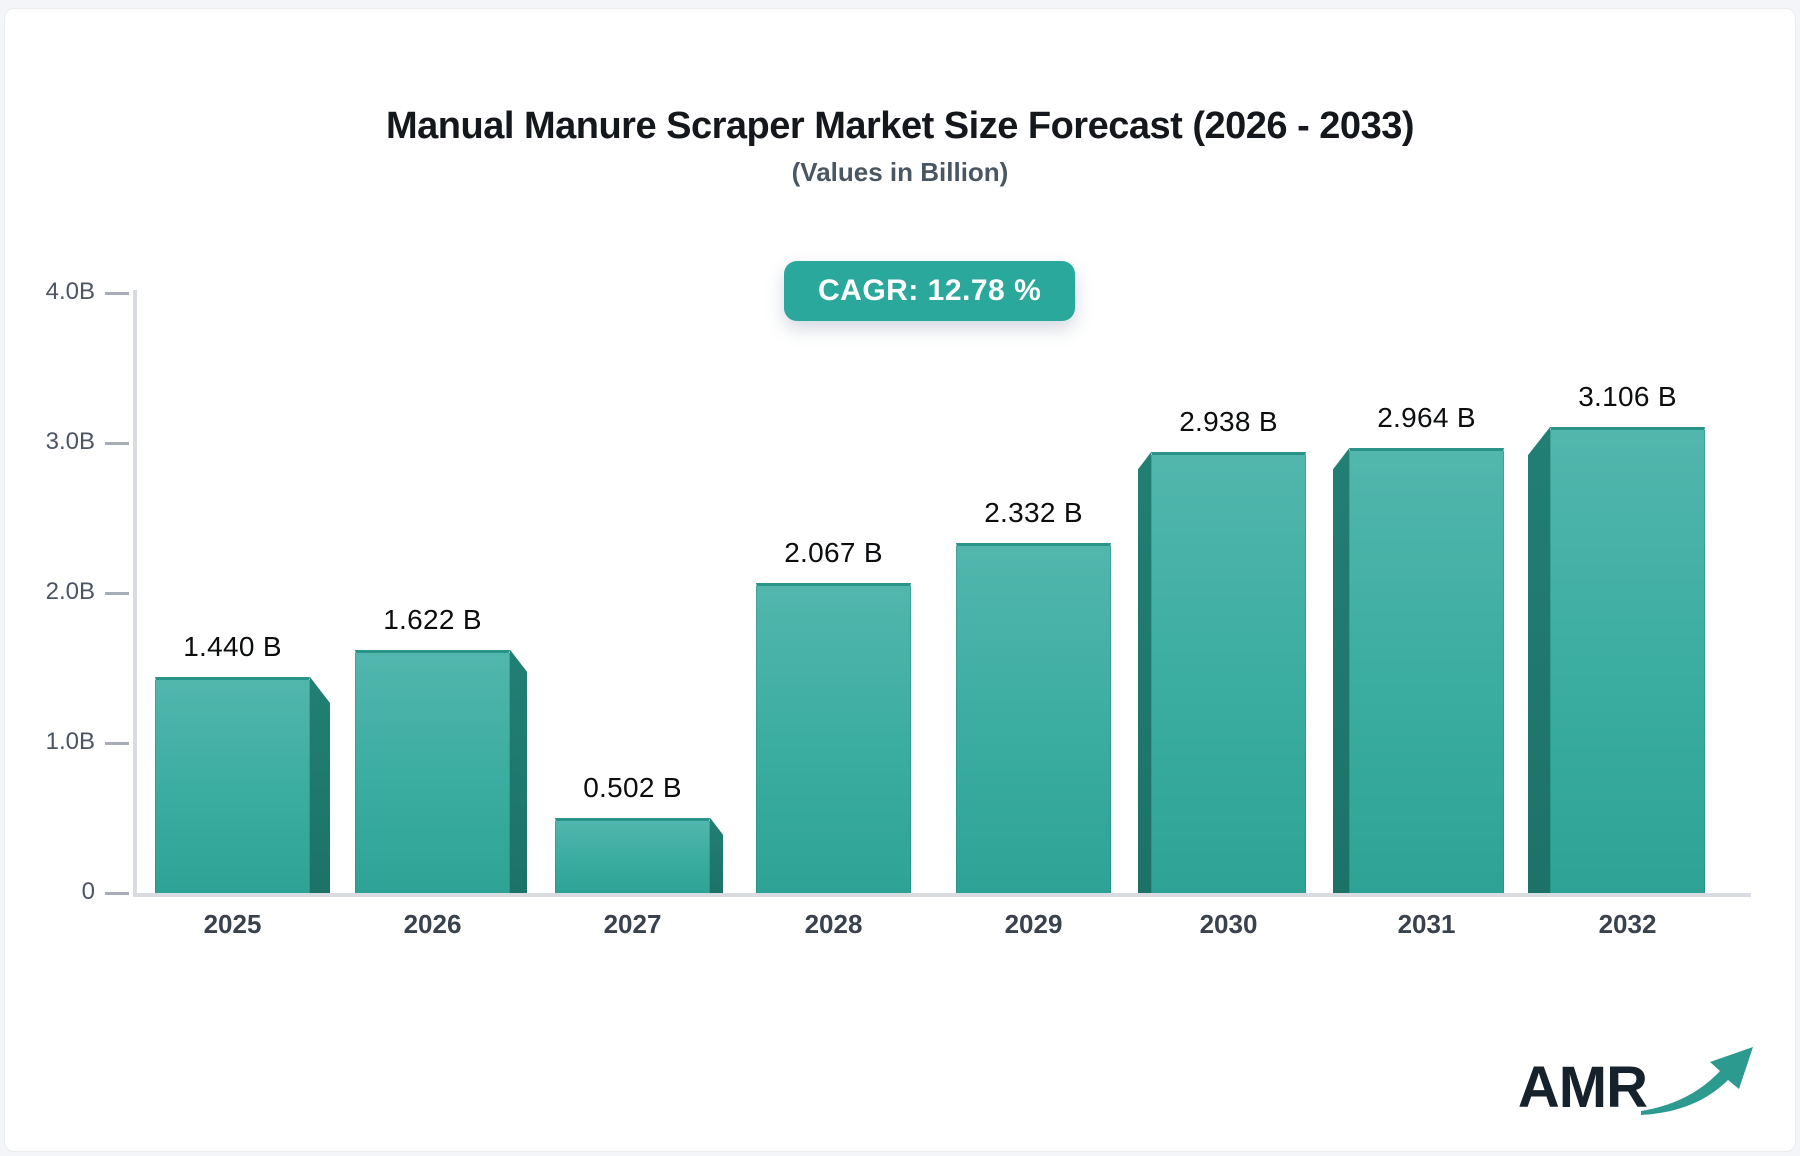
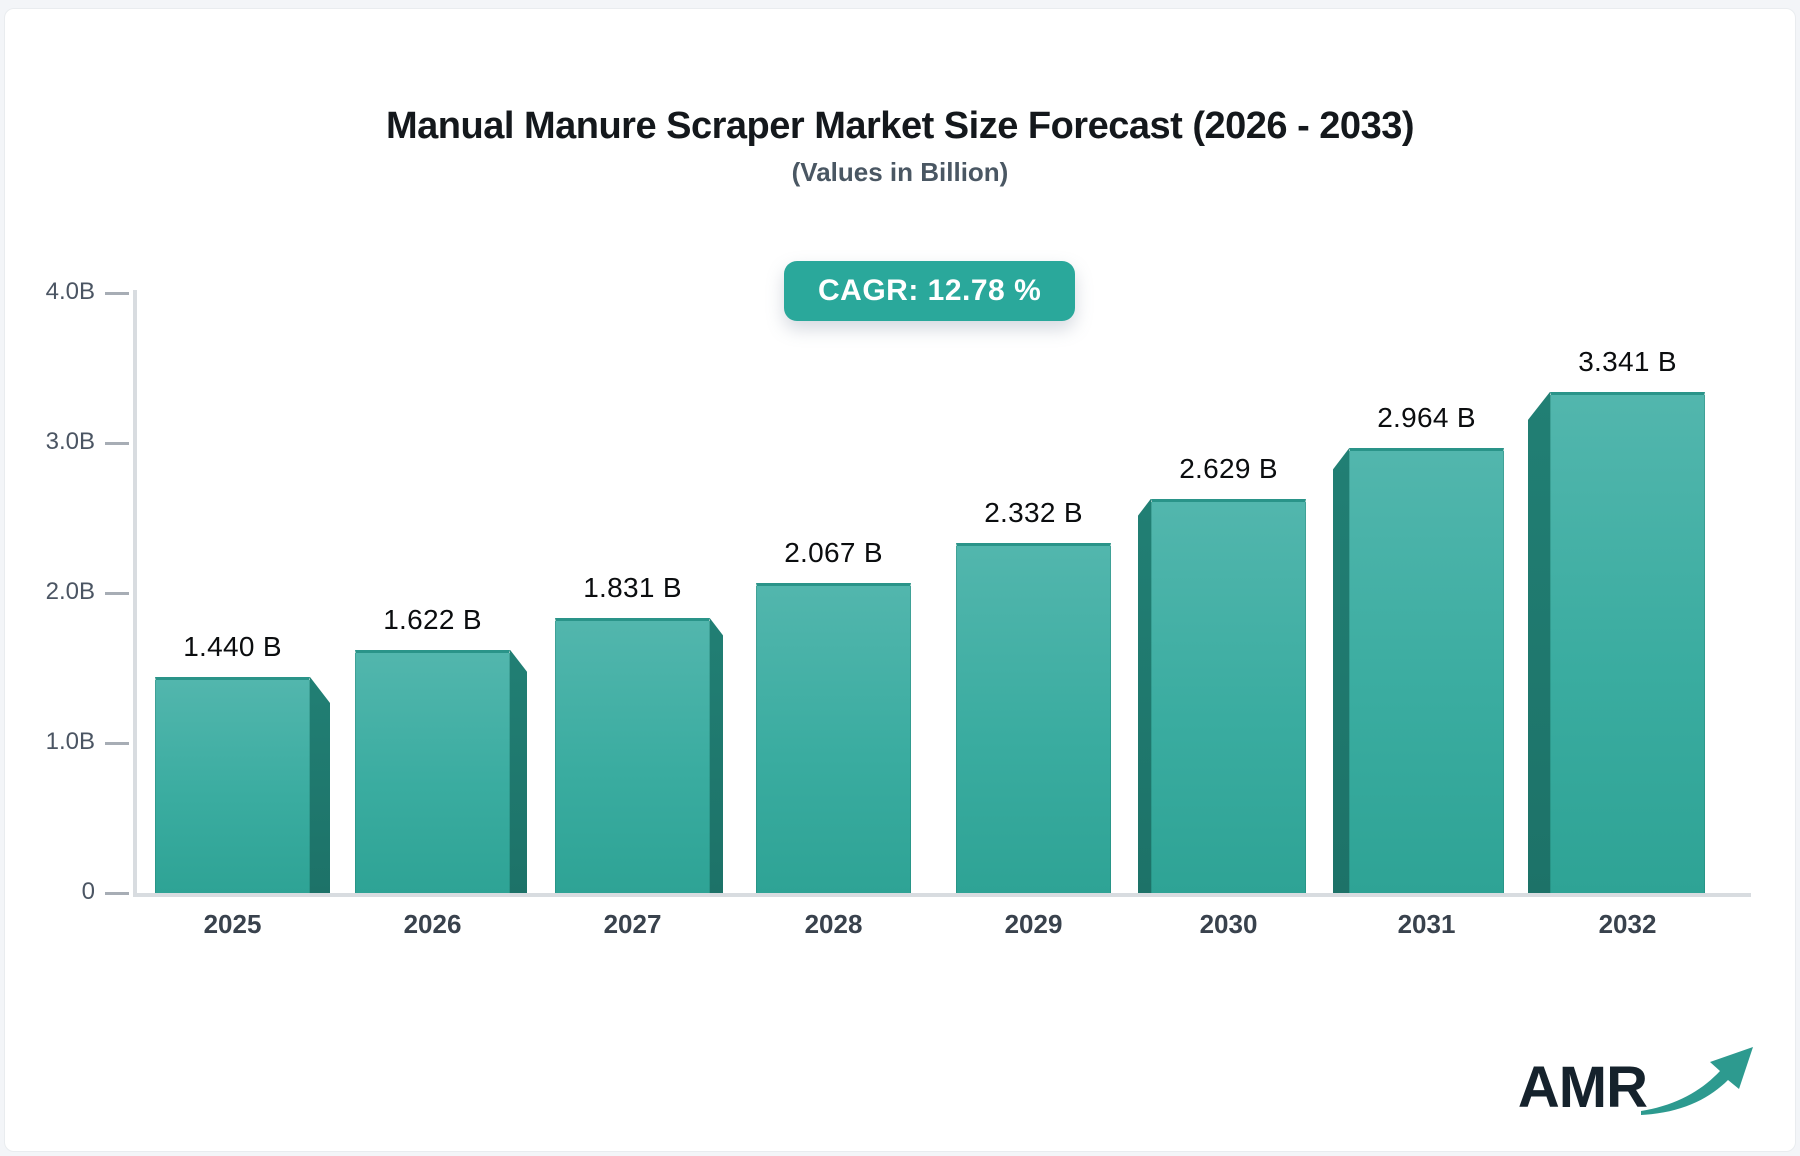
2027: 0.502 -> 1.831
2030: 2.938 -> 2.629
2032: 3.106 -> 3.341
